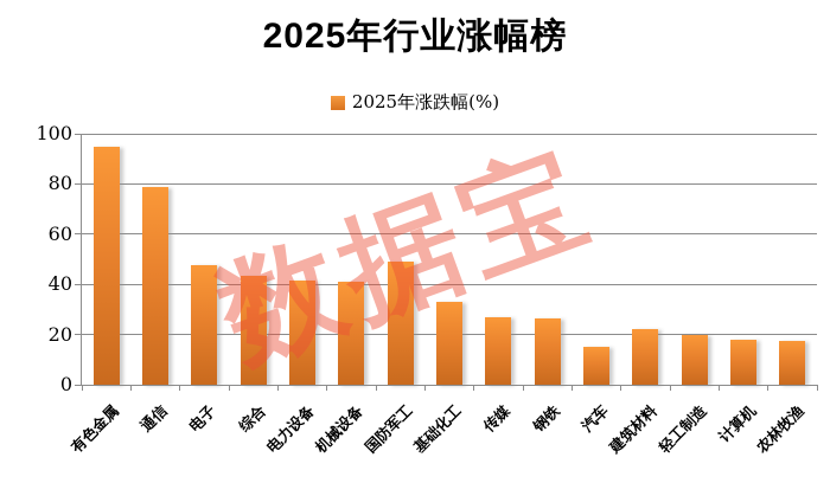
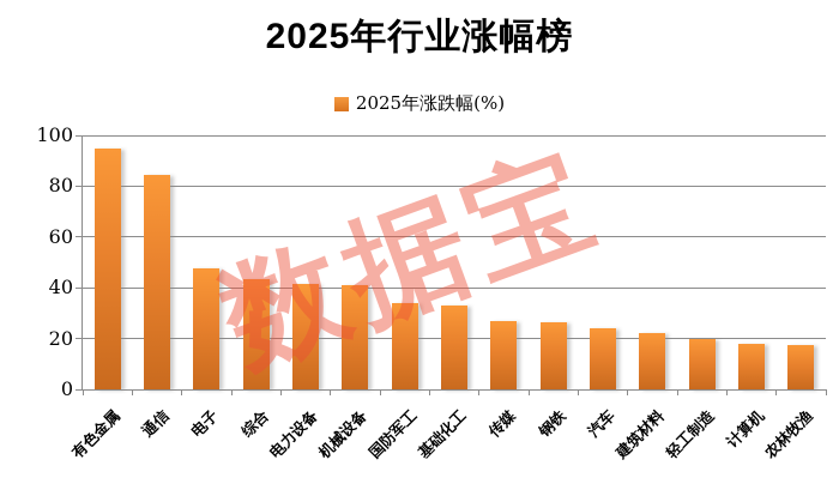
通信: 79 -> 84
国防军工: 49 -> 34
汽车: 15 -> 24
